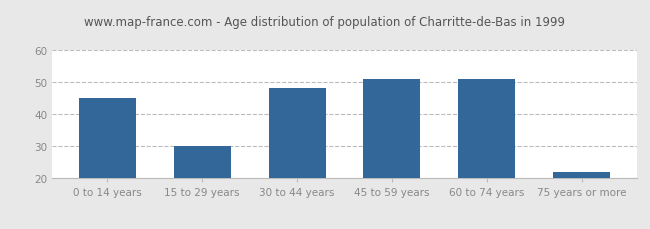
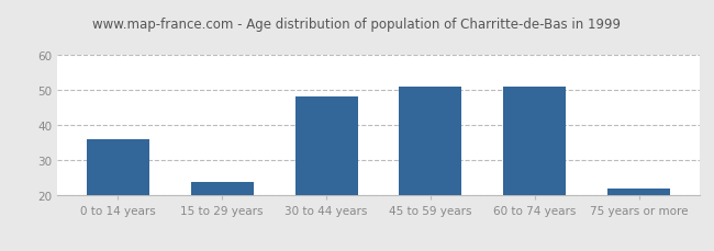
0 to 14 years: 45 -> 36
15 to 29 years: 30 -> 24
